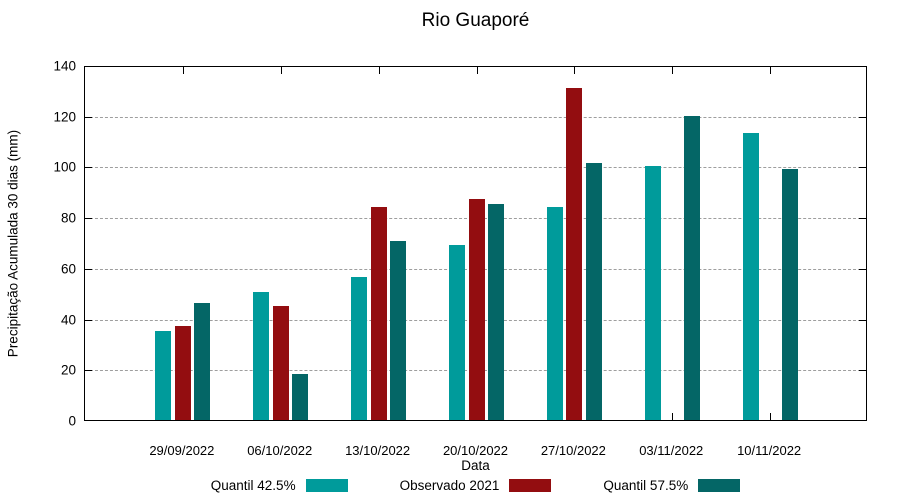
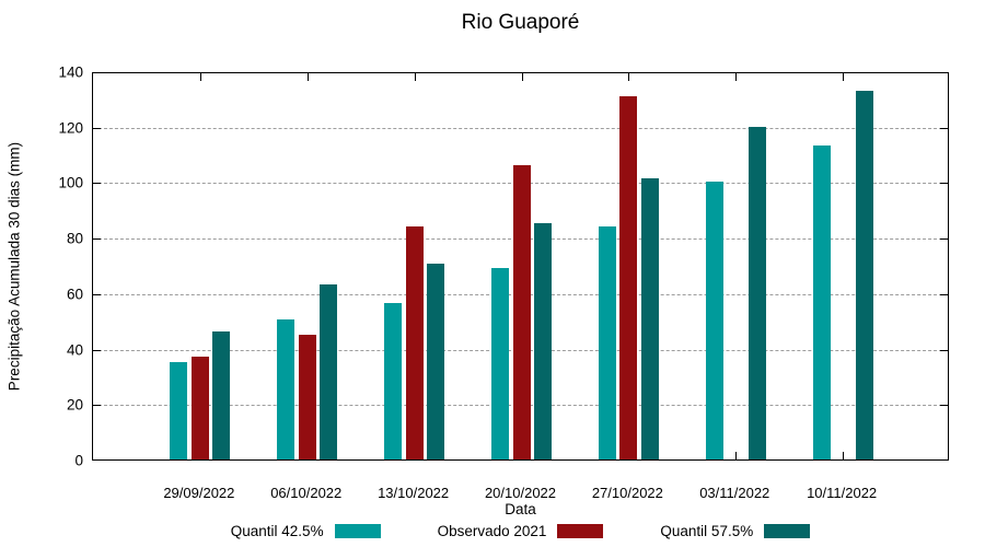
Quantil 57.5%/06/10/2022: 18 -> 63
Observado 2021/20/10/2022: 87 -> 106
Quantil 57.5%/10/11/2022: 99 -> 133
